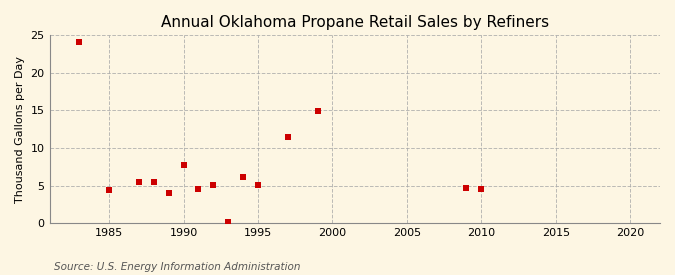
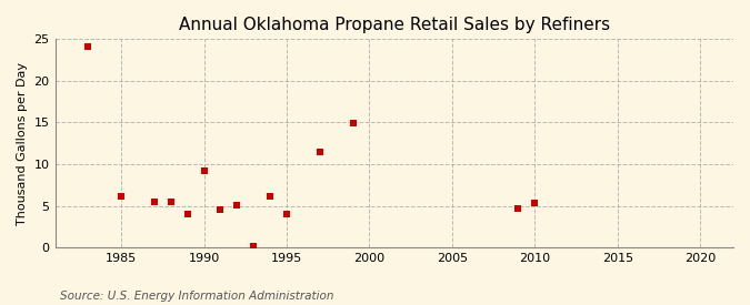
1985: 4.4 -> 6.2
1990: 7.8 -> 9.2
1995: 5.1 -> 4.0
2010: 4.5 -> 5.4
